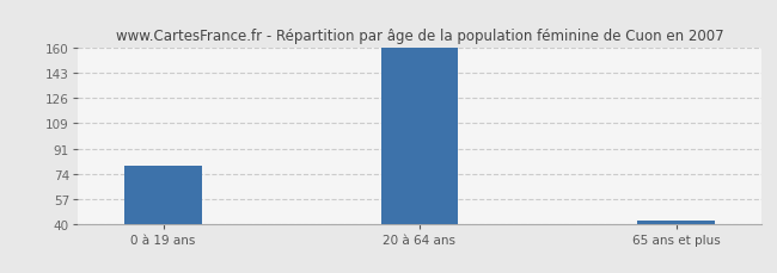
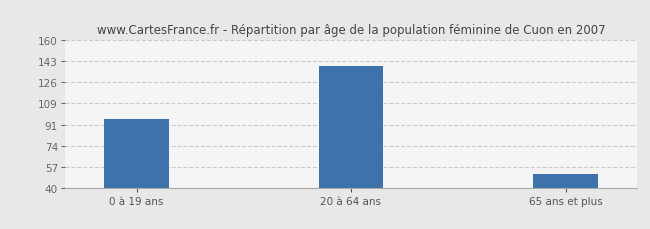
0 à 19 ans: 80 -> 96
20 à 64 ans: 160 -> 139
65 ans et plus: 42 -> 51
